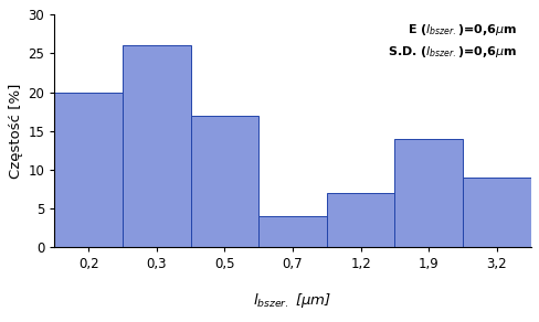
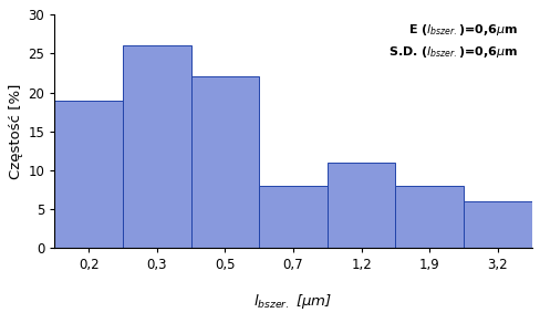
0,2: 20 -> 19
0,5: 17 -> 22
0,7: 4 -> 8
1,2: 7 -> 11
1,9: 14 -> 8
3,2: 9 -> 6
